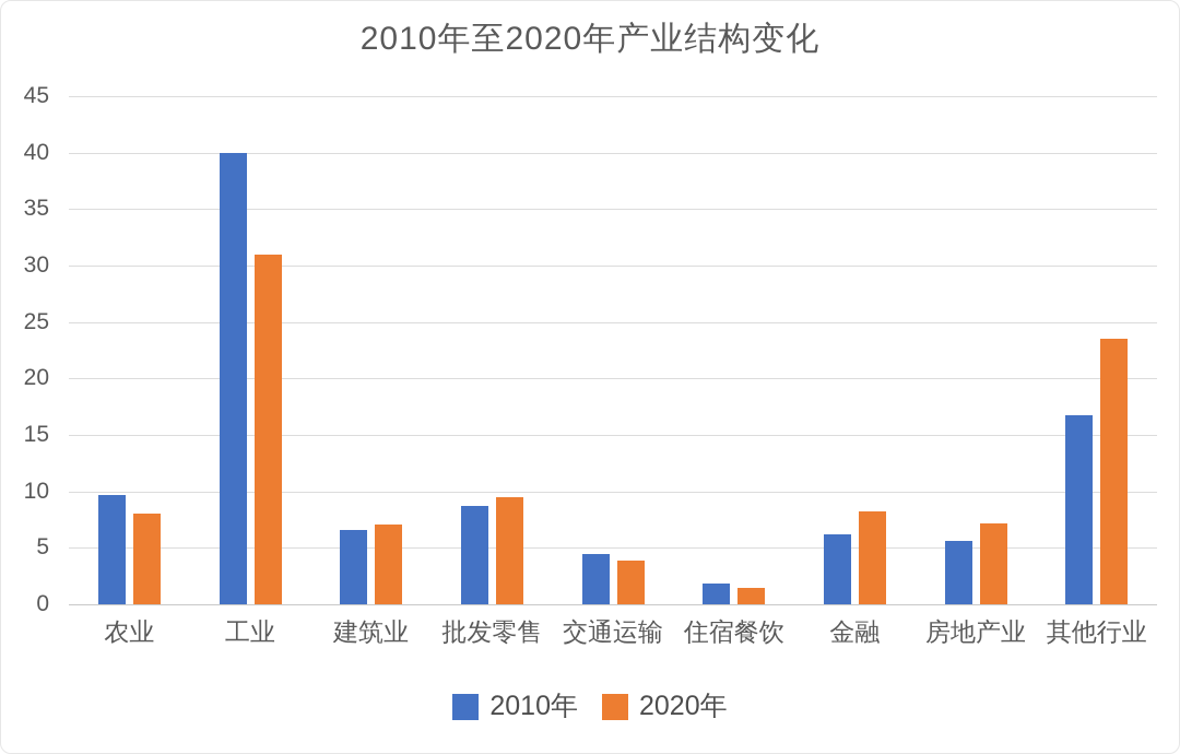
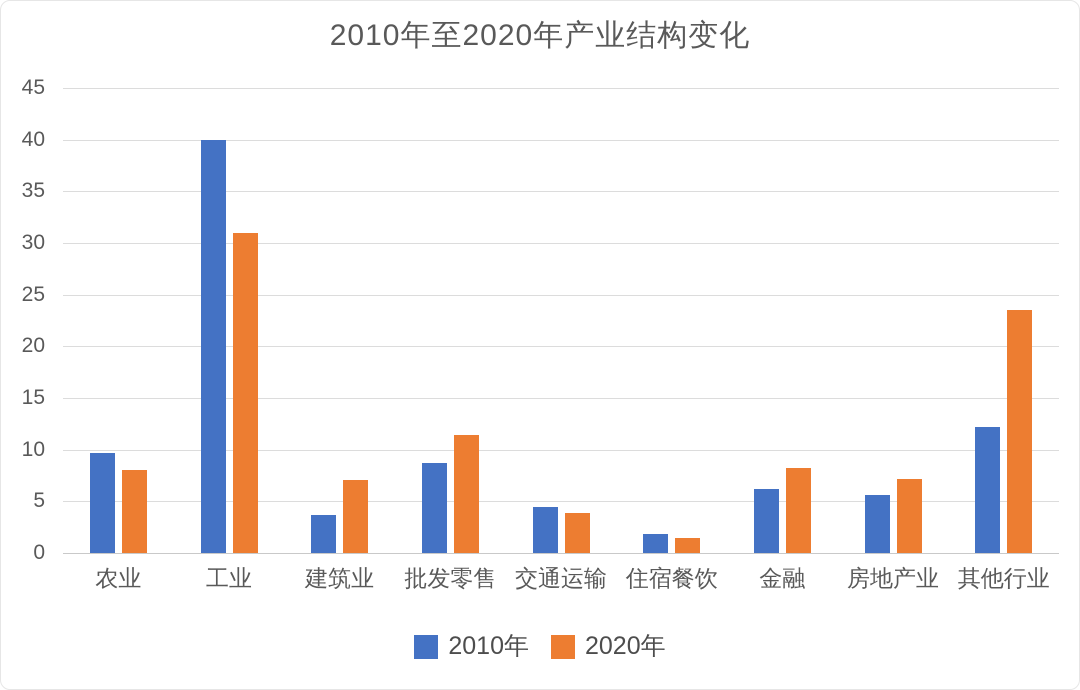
2010年/建筑业: 6.6 -> 3.7
2020年/批发零售: 9.5 -> 11.4
2010年/其他行业: 16.7 -> 12.2
